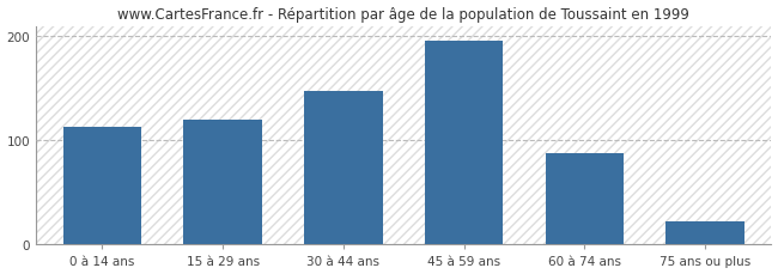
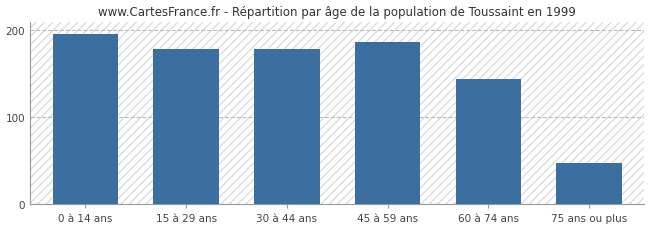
0 à 14 ans: 113 -> 196
15 à 29 ans: 120 -> 178
30 à 44 ans: 148 -> 178
45 à 59 ans: 196 -> 186
60 à 74 ans: 88 -> 144
75 ans ou plus: 22 -> 48
